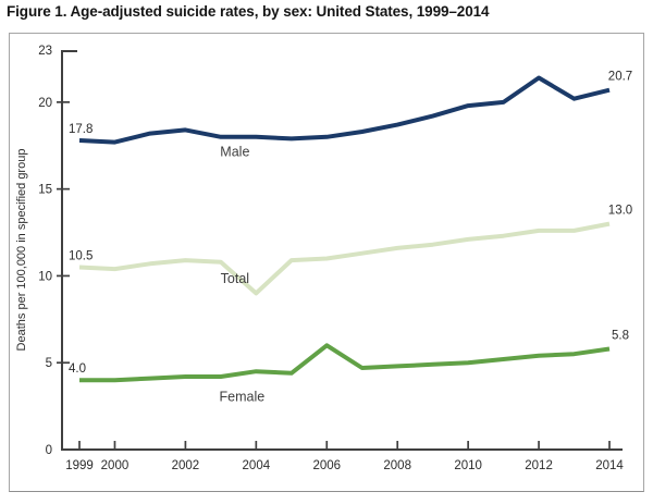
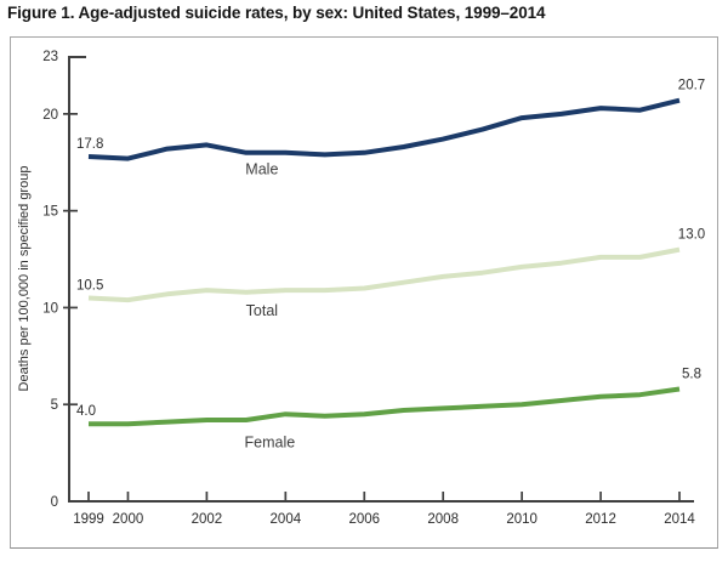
Total/2004: 9.0 -> 10.9
Female/2006: 6.0 -> 4.5
Male/2012: 21.4 -> 20.3
